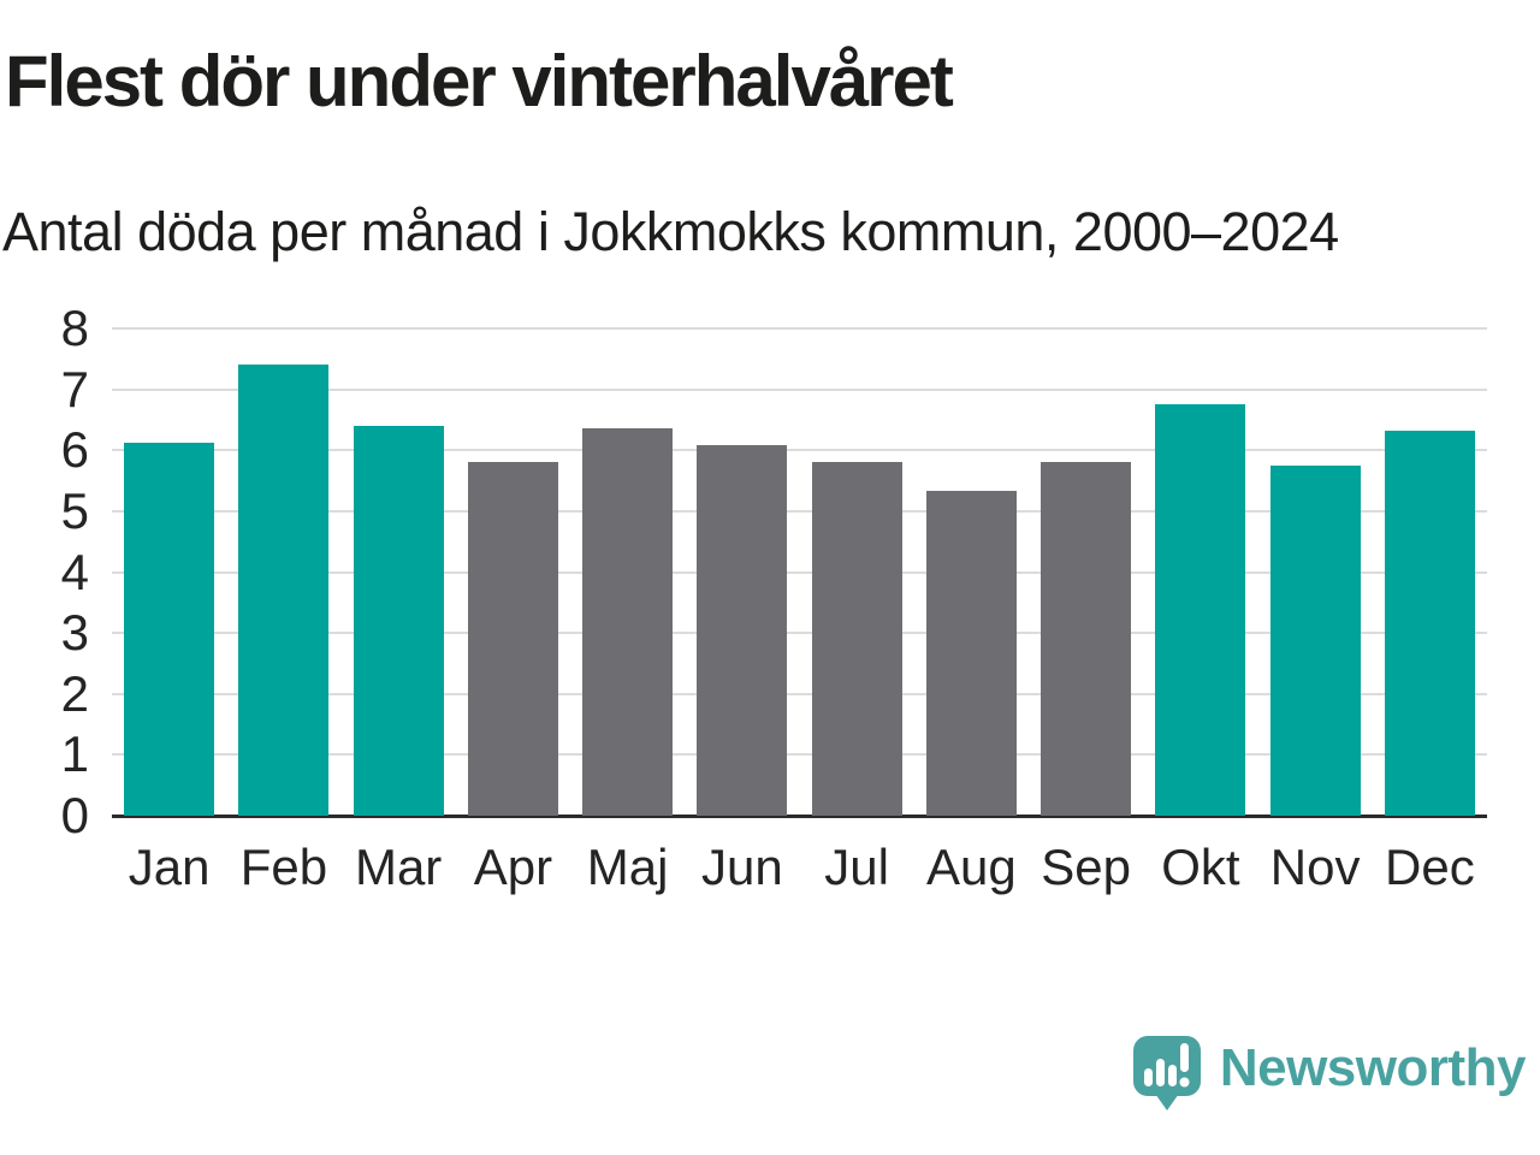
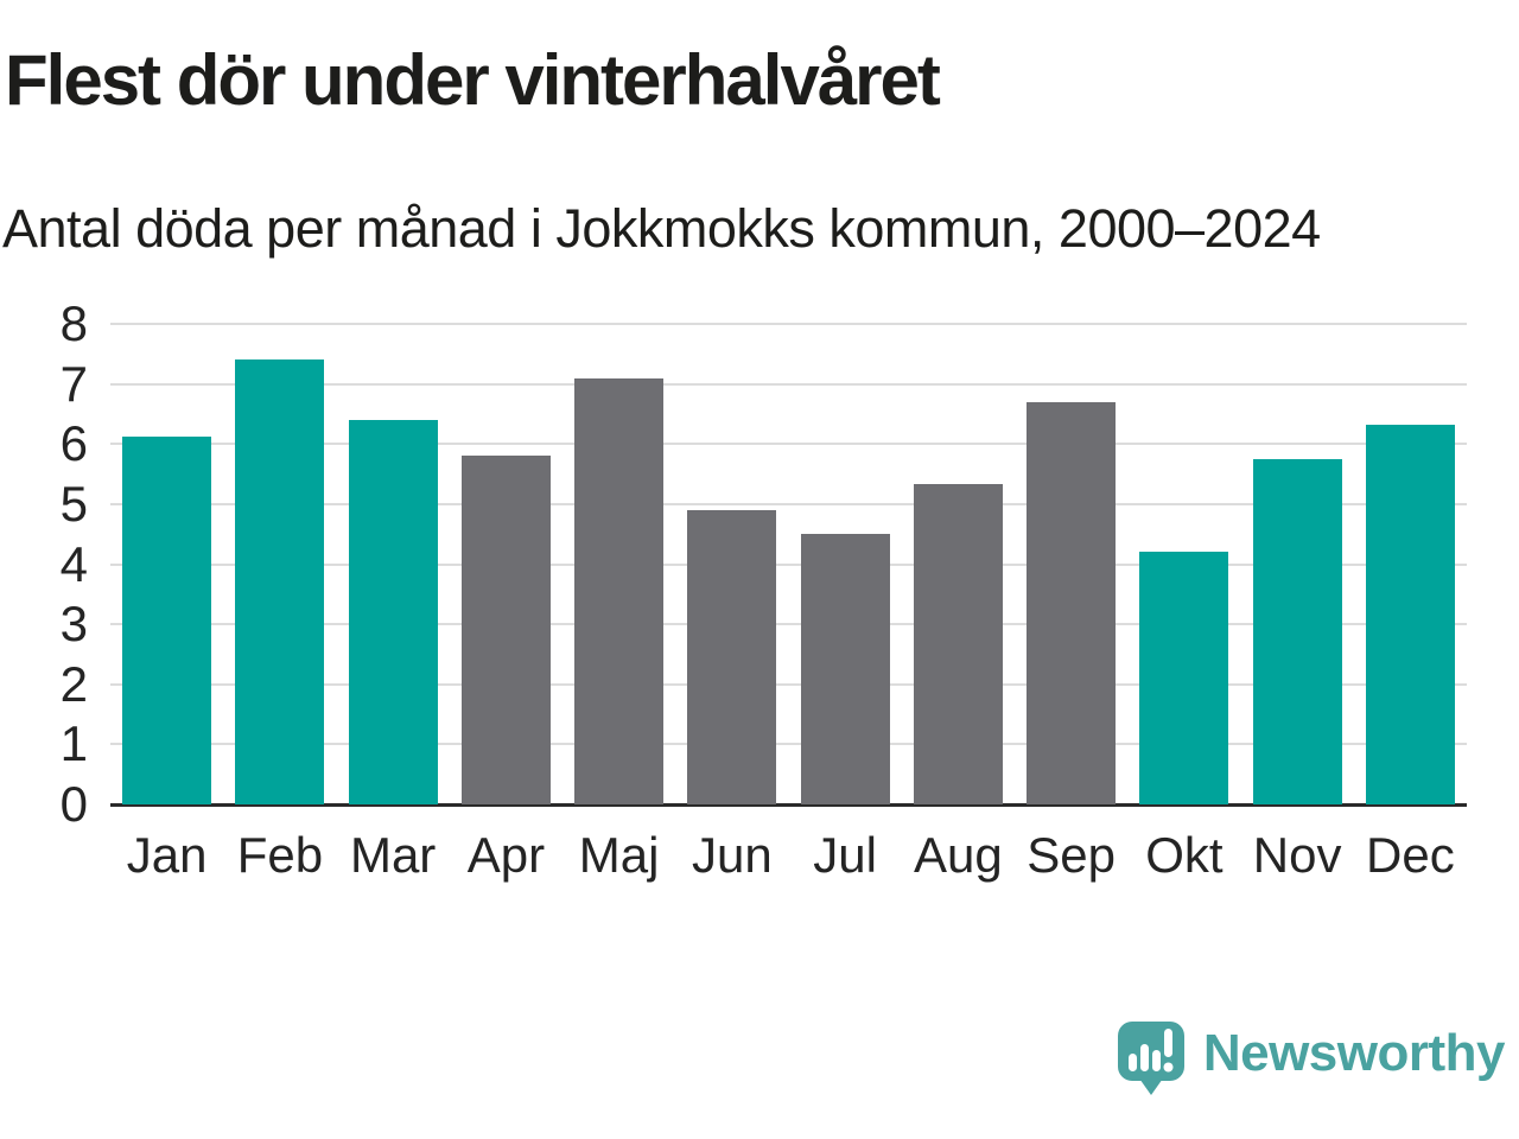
Maj: 6.4 -> 7.1
Jun: 6.1 -> 4.9
Jul: 5.8 -> 4.5
Sep: 5.8 -> 6.7
Okt: 6.8 -> 4.2
